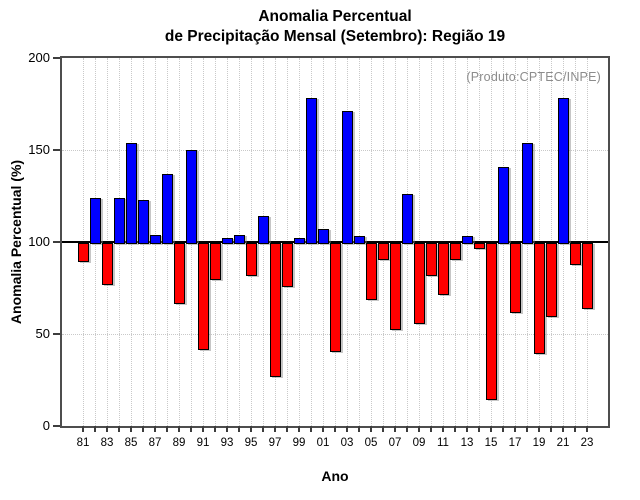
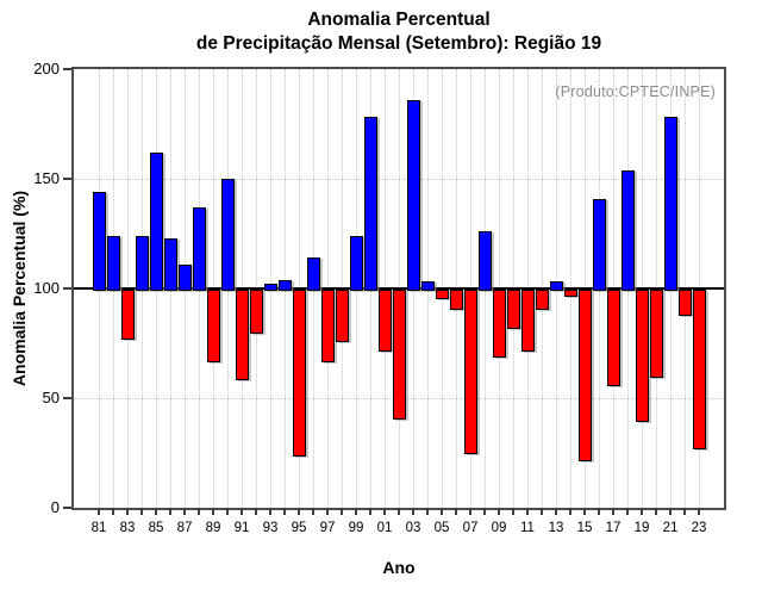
81: 91 -> 144
85: 154 -> 162
87: 104 -> 111
91: 43 -> 60
95: 83 -> 25
97: 28 -> 68
99: 102 -> 124
01: 107 -> 73
03: 171 -> 186
05: 70 -> 97
07: 54 -> 26
09: 57 -> 70
15: 16 -> 23
17: 63 -> 57
23: 65 -> 28
